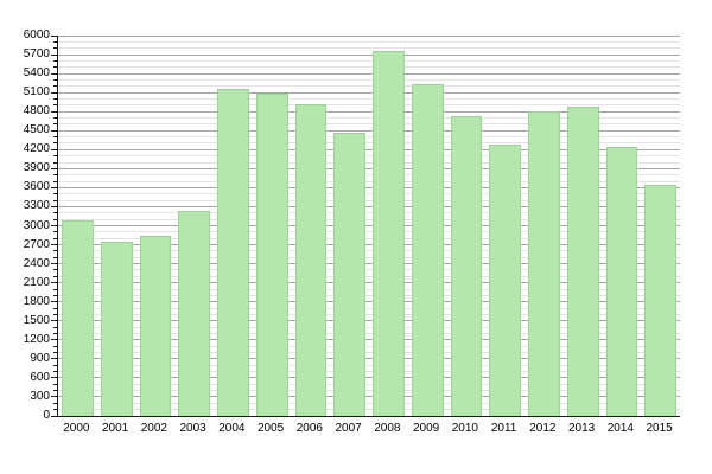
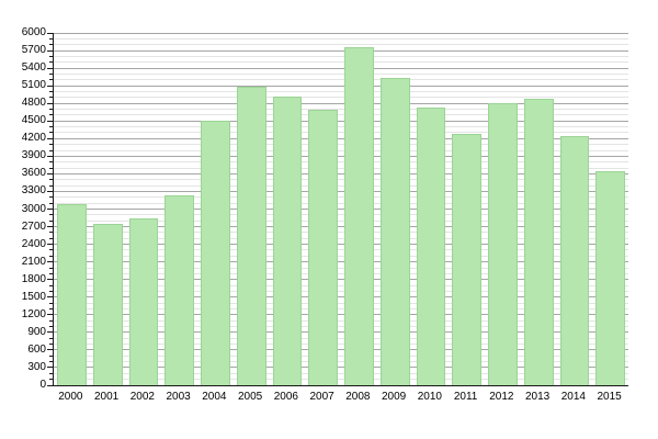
2004: 5200 -> 4500
2007: 4500 -> 4700
